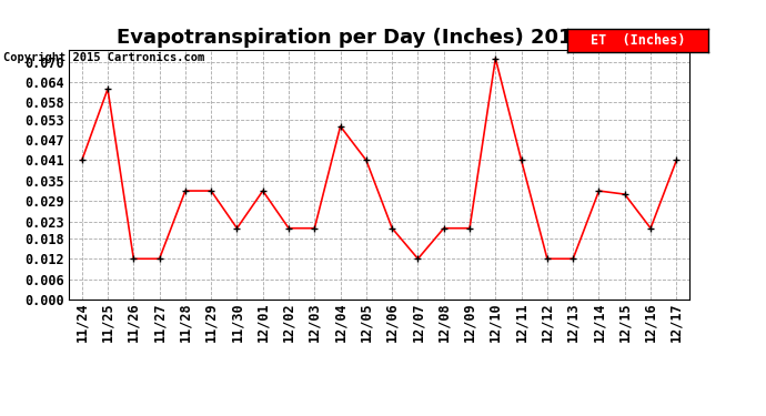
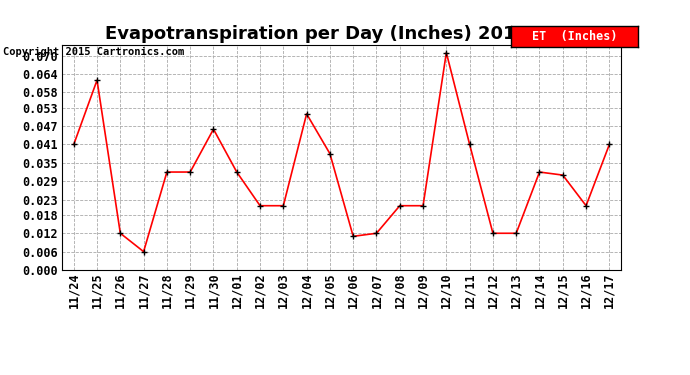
11/27: 0.012 -> 0.006
11/30: 0.021 -> 0.046
12/05: 0.041 -> 0.038
12/06: 0.021 -> 0.011
